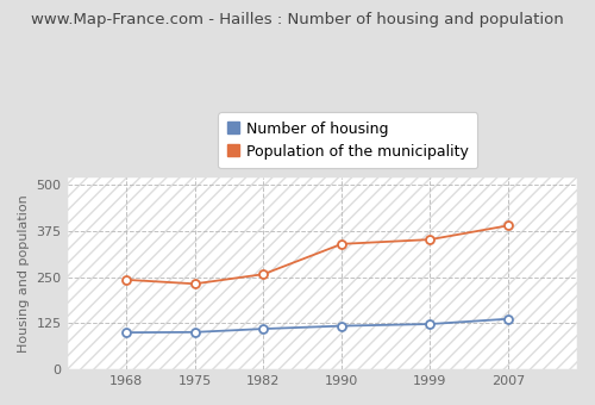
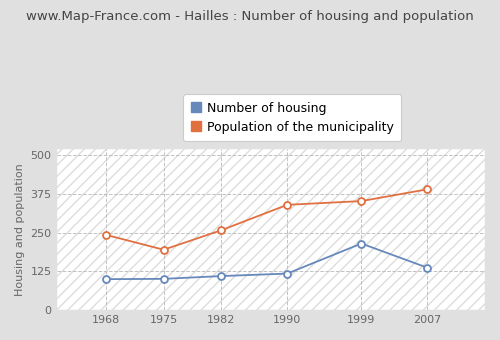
Population of the municipality/1975: 232 -> 195
Number of housing/1999: 123 -> 215
